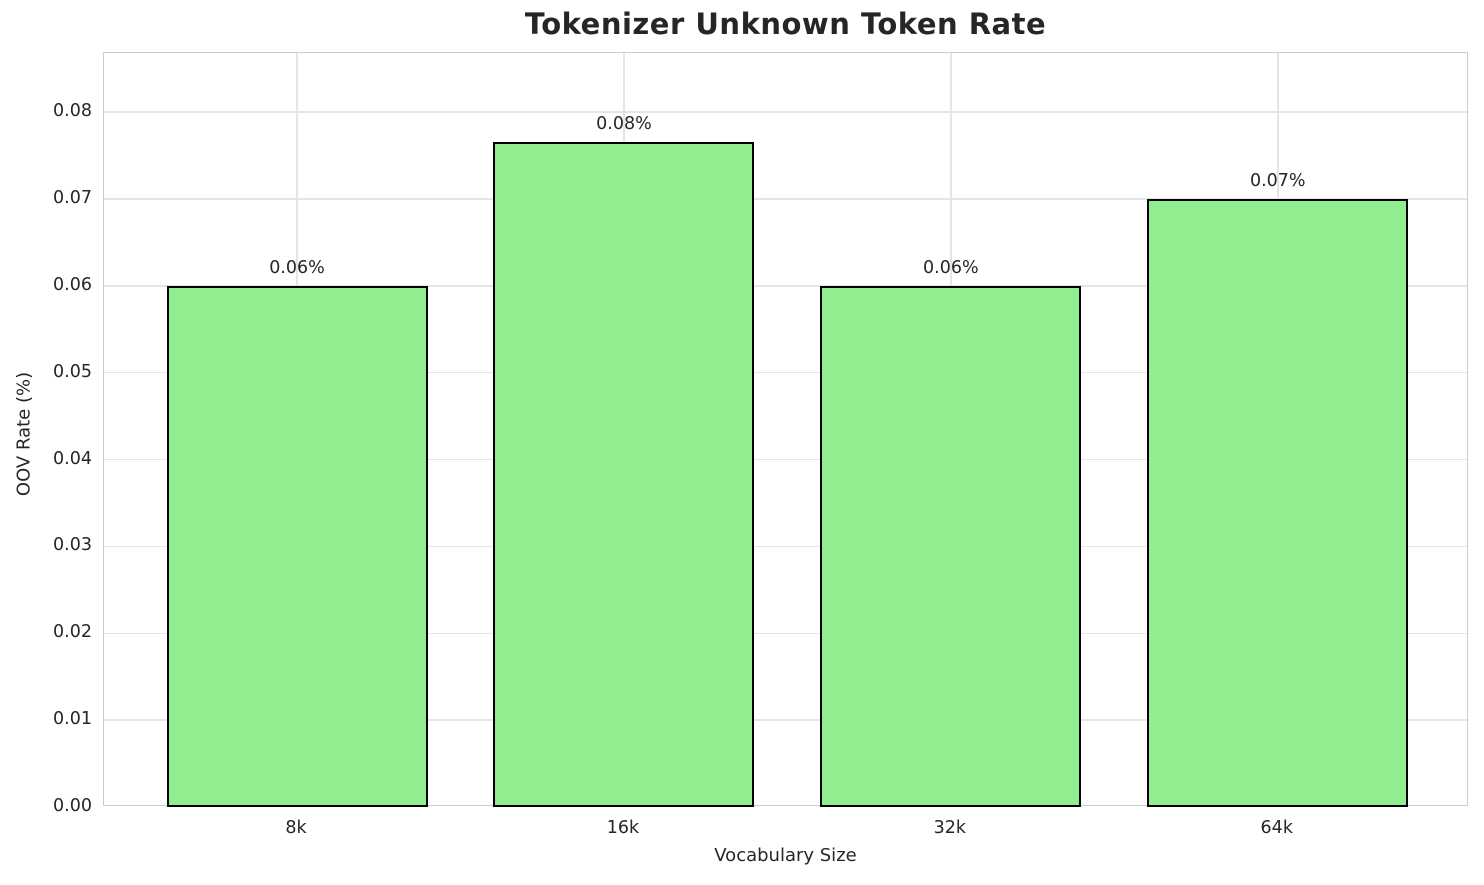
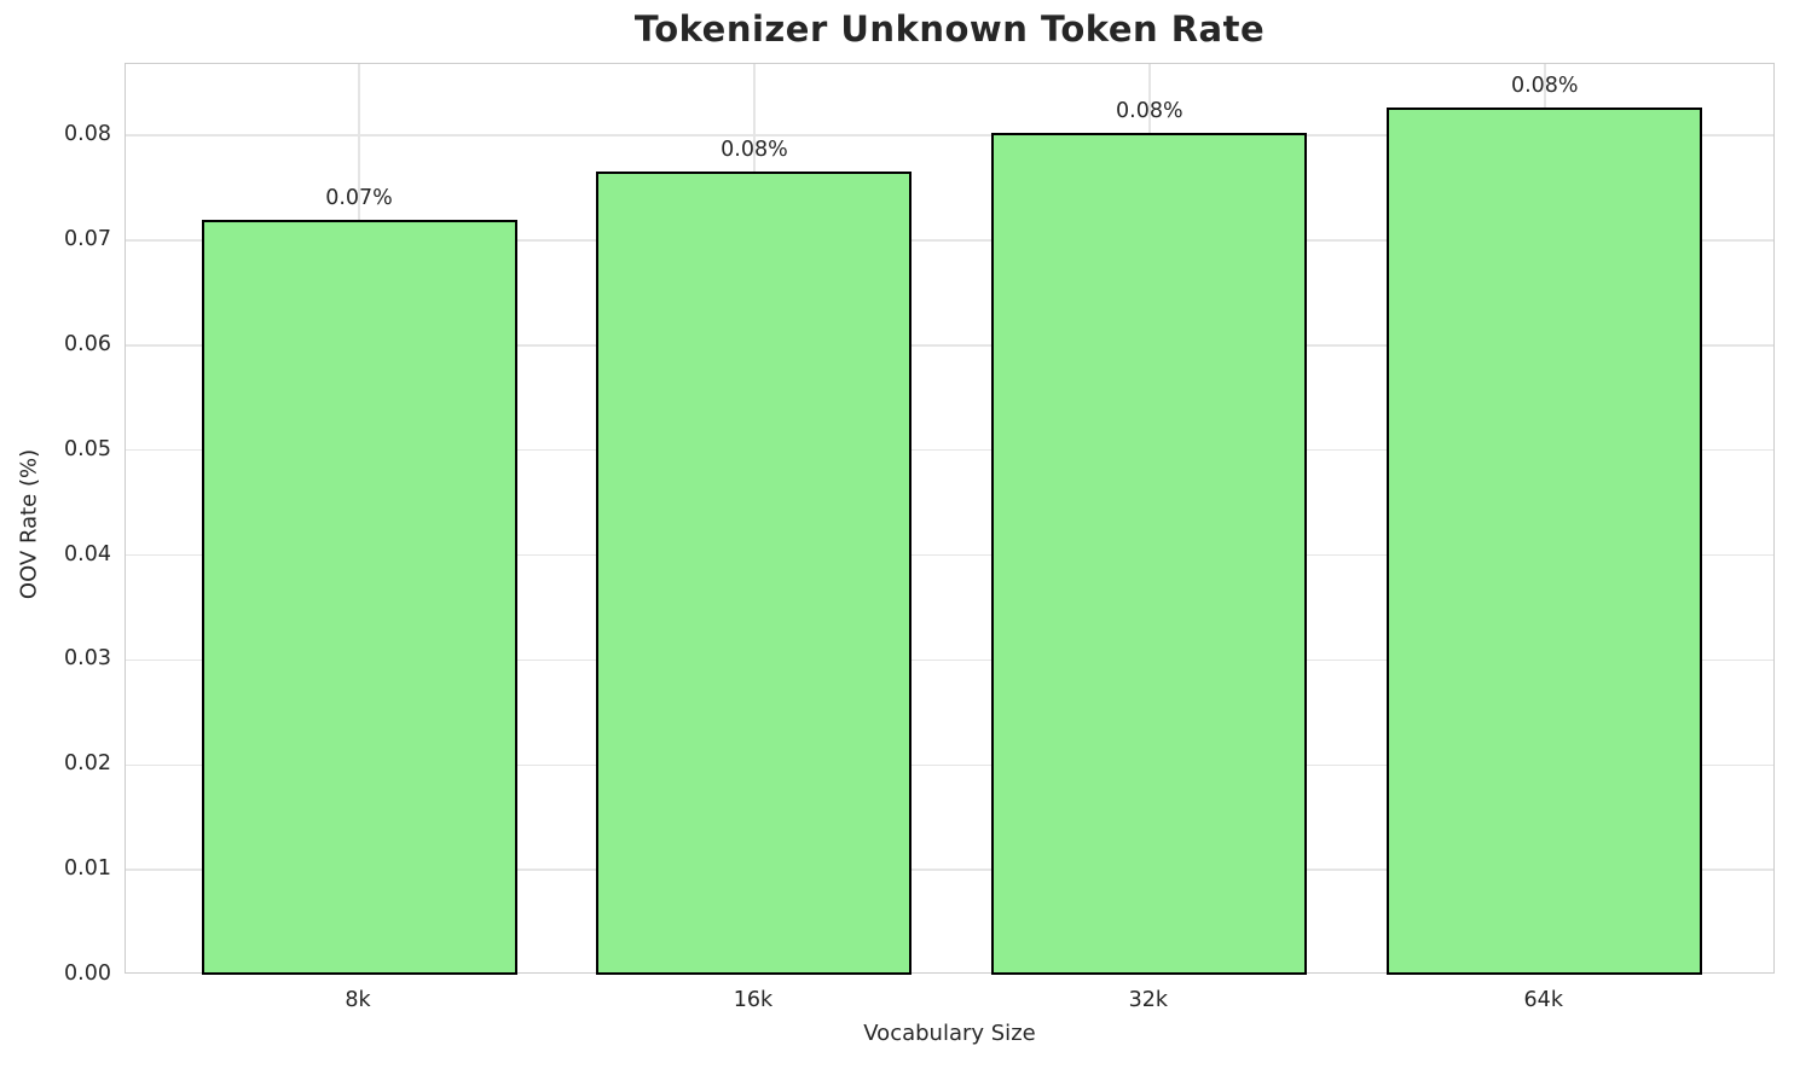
8k: 0.06% -> 0.07%
32k: 0.06% -> 0.08%
64k: 0.07% -> 0.08%
